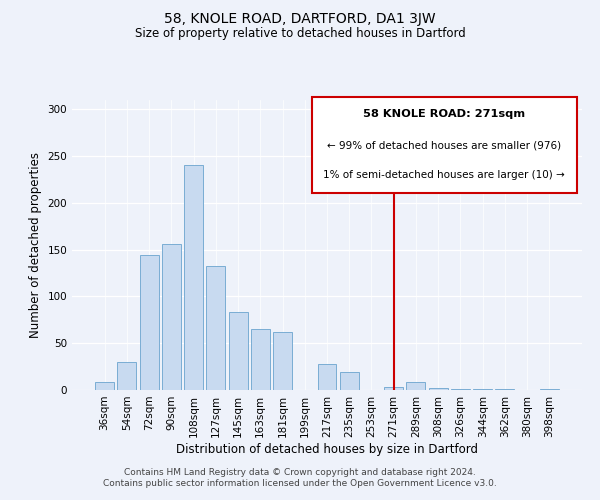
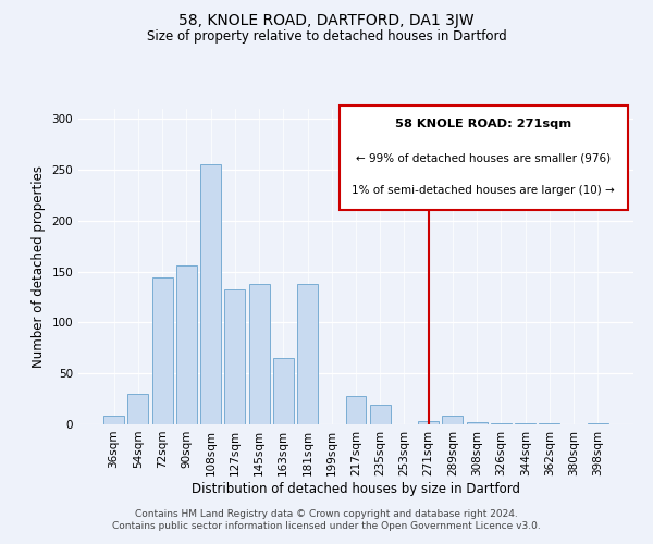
108sqm: 240 -> 256
145sqm: 83 -> 138
181sqm: 62 -> 138
